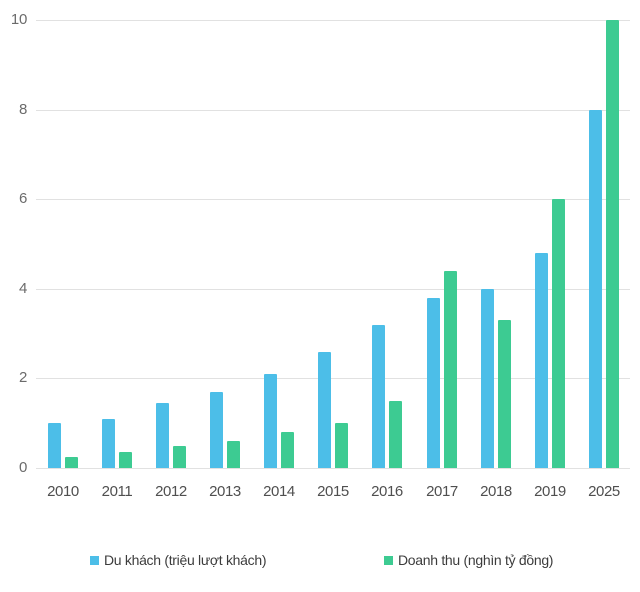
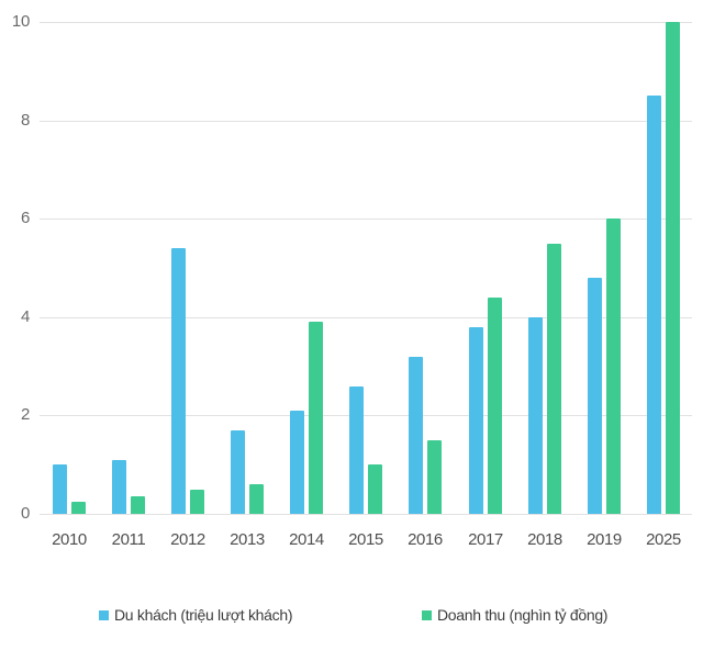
Du khách (triệu lượt khách)/2012: 1.4 -> 5.4
Doanh thu (nghìn tỷ đồng)/2014: 0.8 -> 3.9
Doanh thu (nghìn tỷ đồng)/2018: 3.3 -> 5.5
Du khách (triệu lượt khách)/2025: 8.0 -> 8.5
